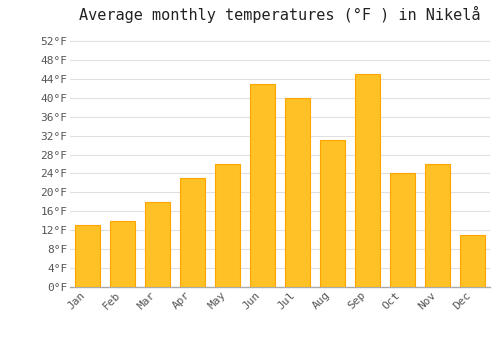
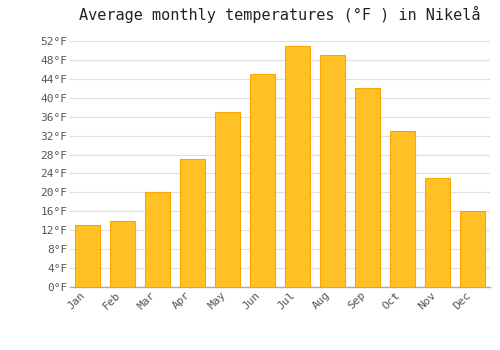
Mar: 18°F -> 20°F
Apr: 23°F -> 27°F
May: 26°F -> 37°F
Jun: 43°F -> 45°F
Jul: 40°F -> 51°F
Aug: 31°F -> 49°F
Sep: 45°F -> 42°F
Oct: 24°F -> 33°F
Nov: 26°F -> 23°F
Dec: 11°F -> 16°F
